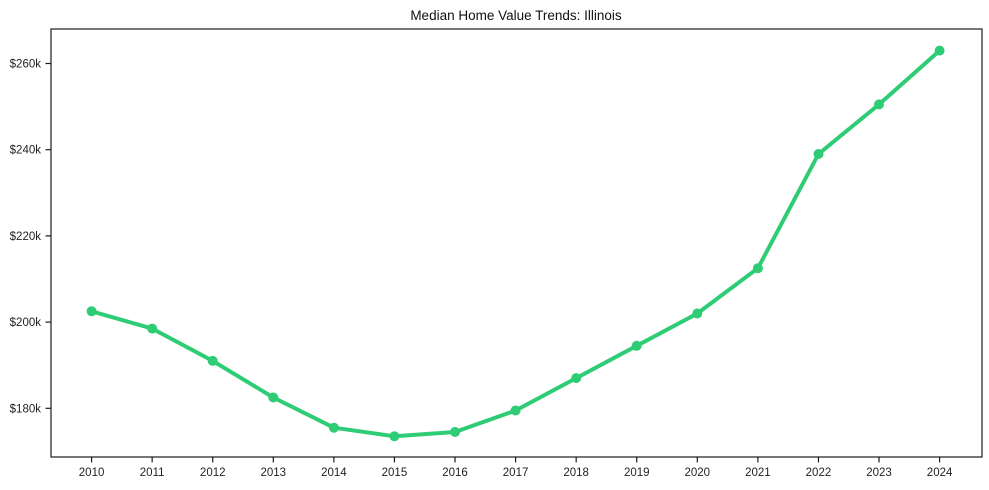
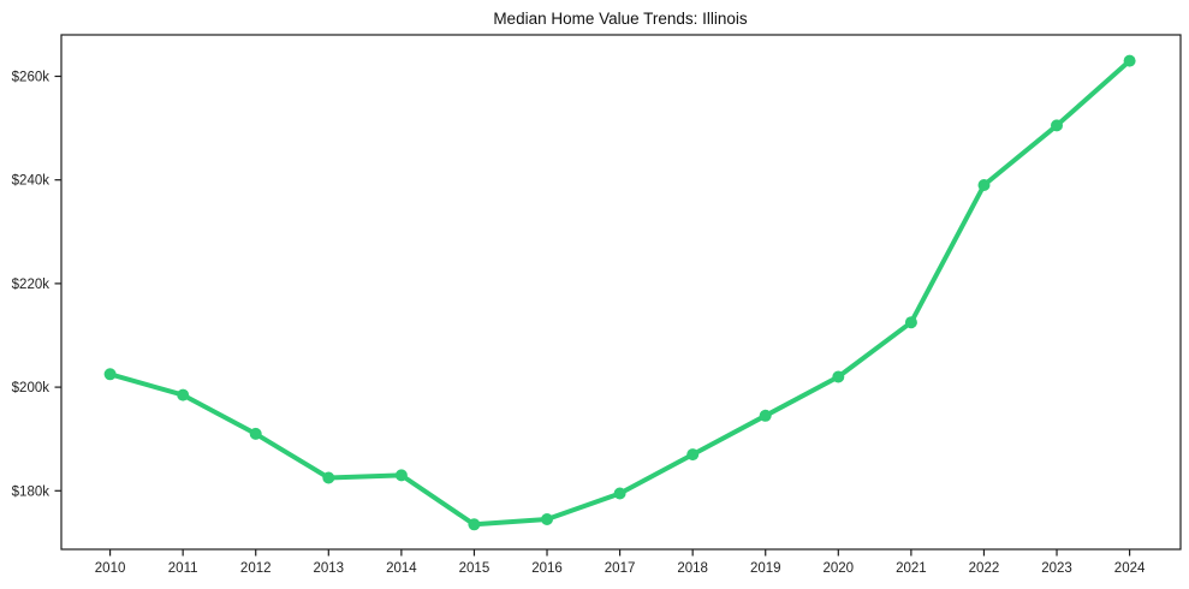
2014: $176k -> $183k
